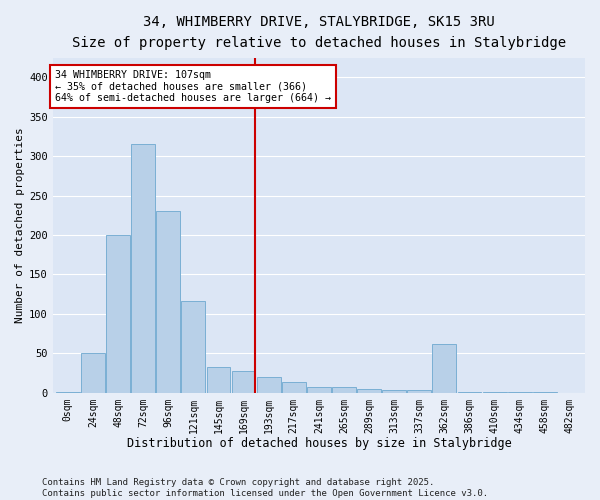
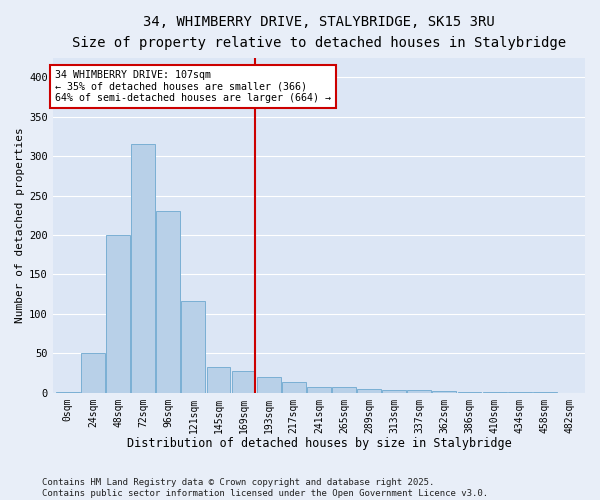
362sqm: 62 -> 2
